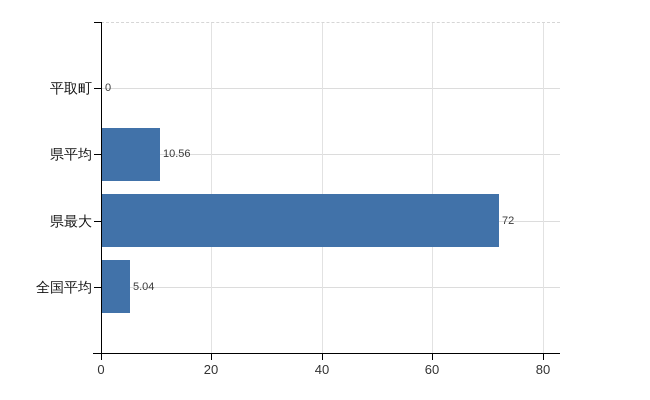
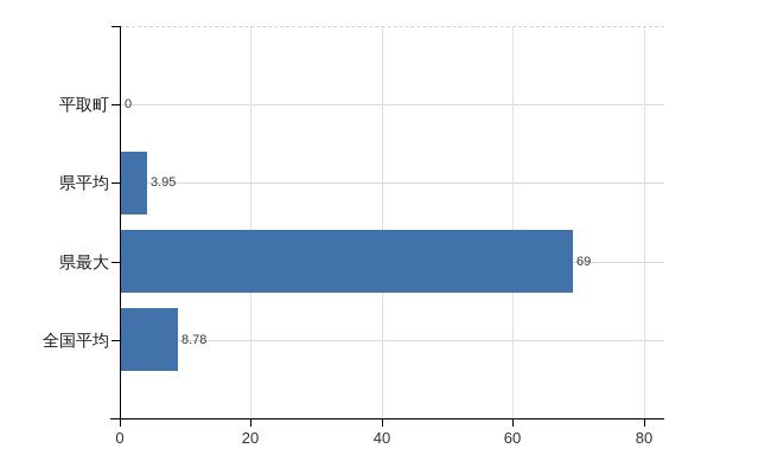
県平均: 10.56 -> 3.95
県最大: 72 -> 69
全国平均: 5.04 -> 8.78
